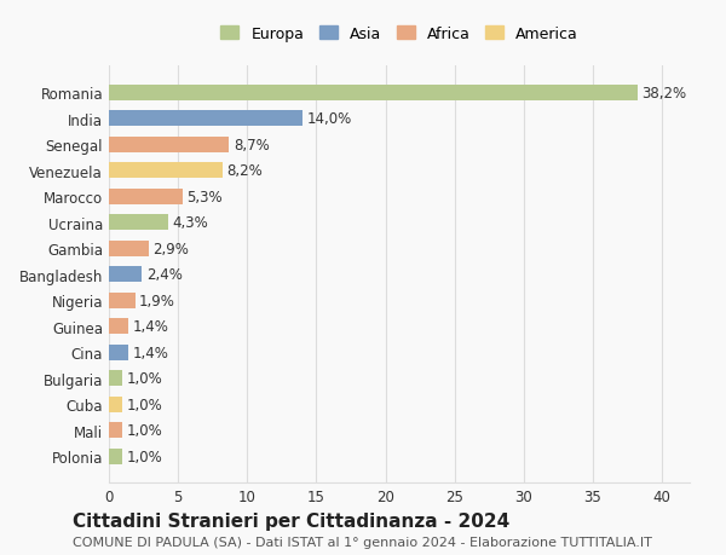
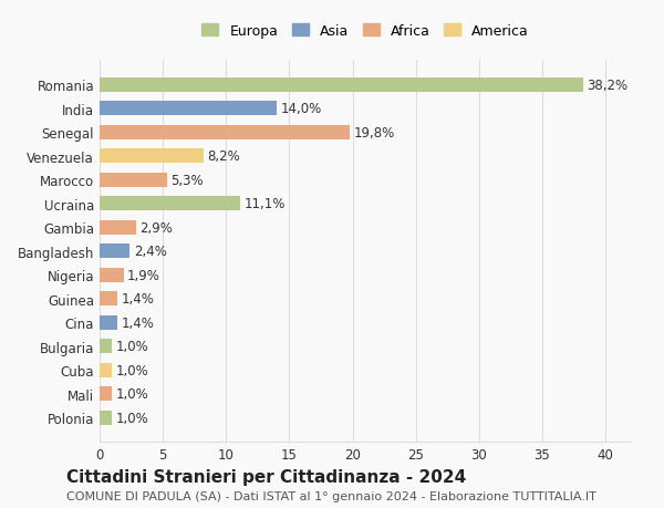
Senegal: 8,7% -> 19,8%
Ucraina: 4,3% -> 11,1%
